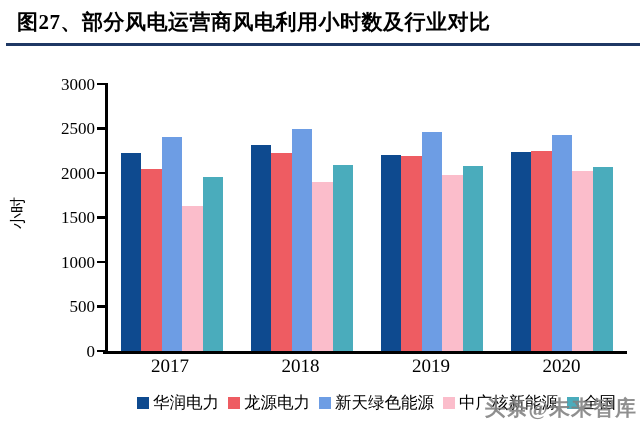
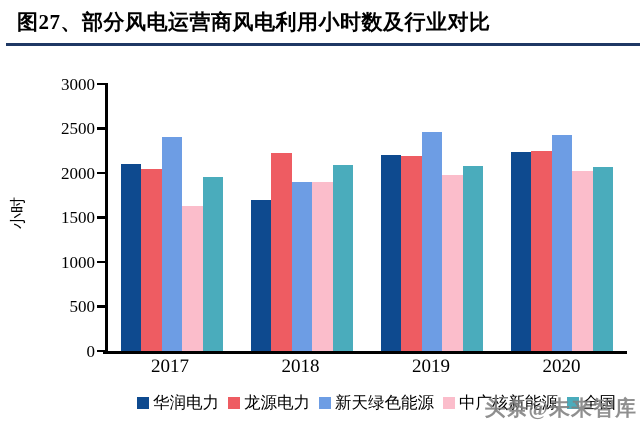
华润电力/2017: 2200 -> 2100
华润电力/2018: 2300 -> 1700
新天绿色能源/2018: 2500 -> 1900
